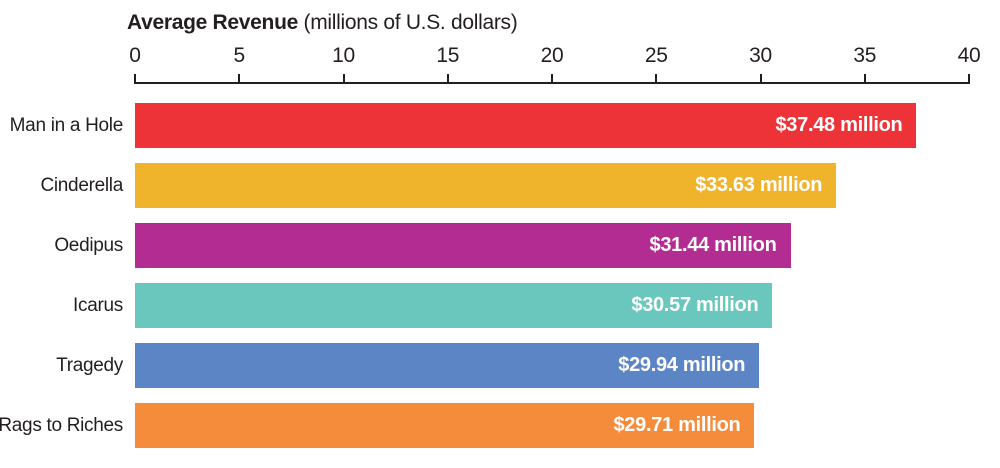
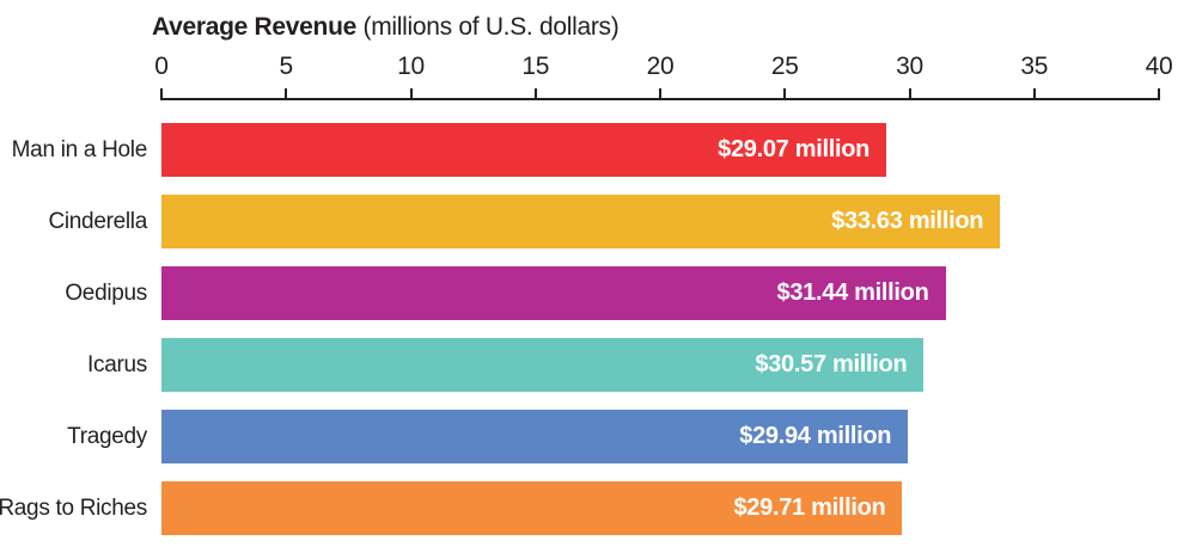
Man in a Hole: $37.48 -> $29.07
